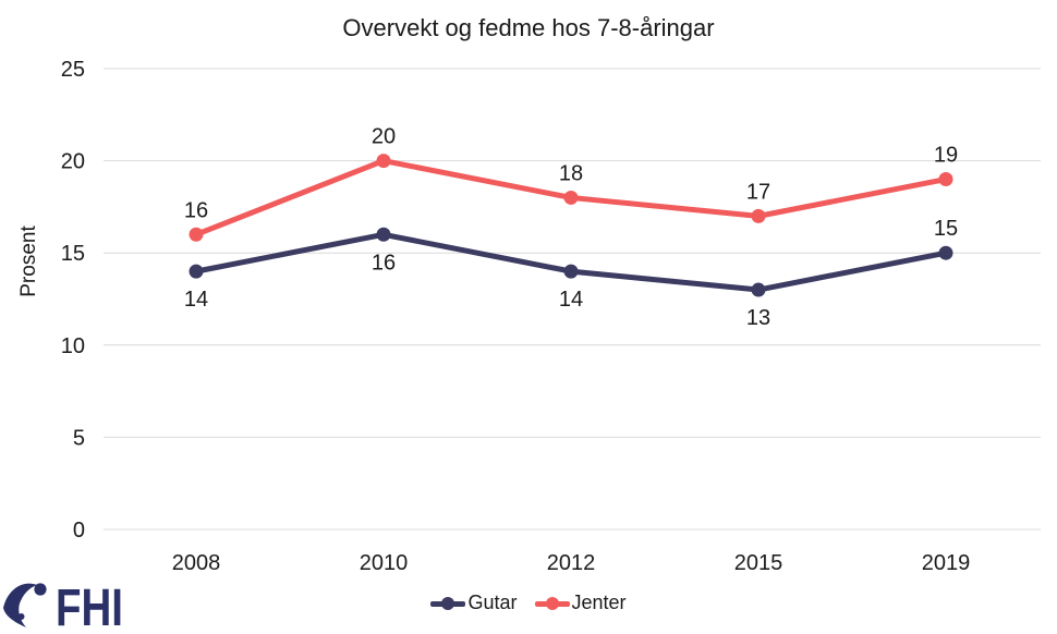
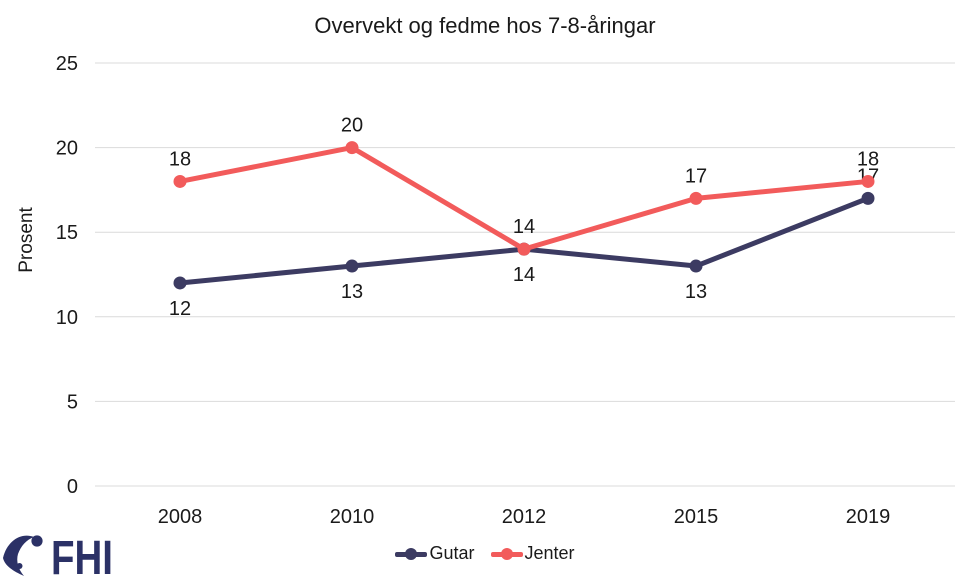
Gutar/2008: 14 -> 12
Jenter/2008: 16 -> 18
Gutar/2010: 16 -> 13
Jenter/2012: 18 -> 14
Gutar/2019: 15 -> 17
Jenter/2019: 19 -> 18
